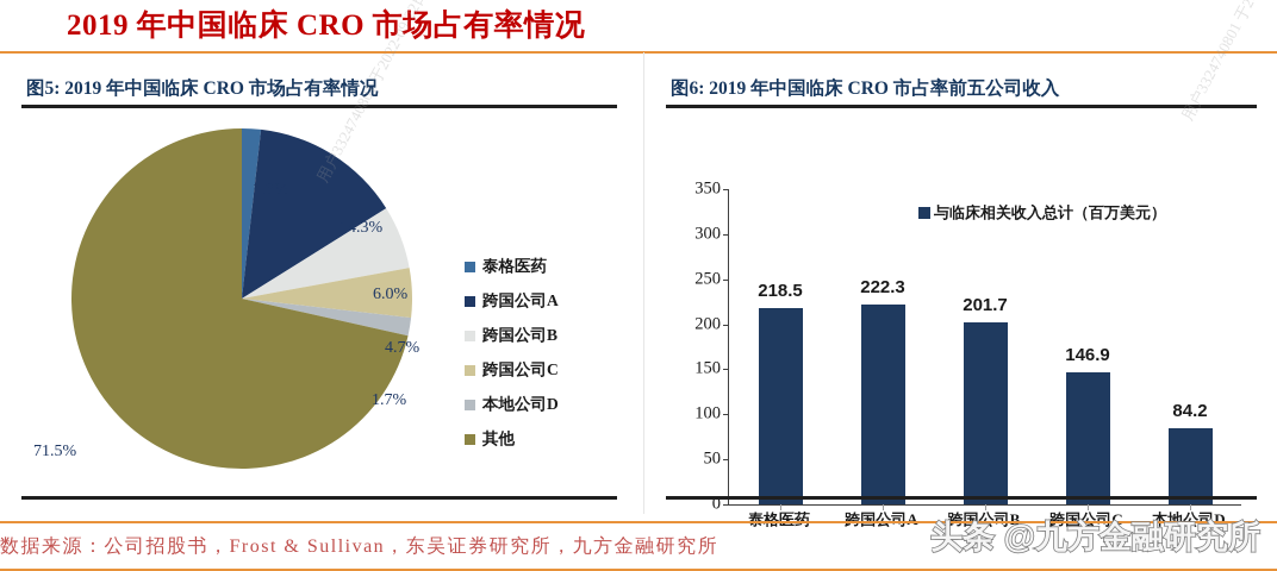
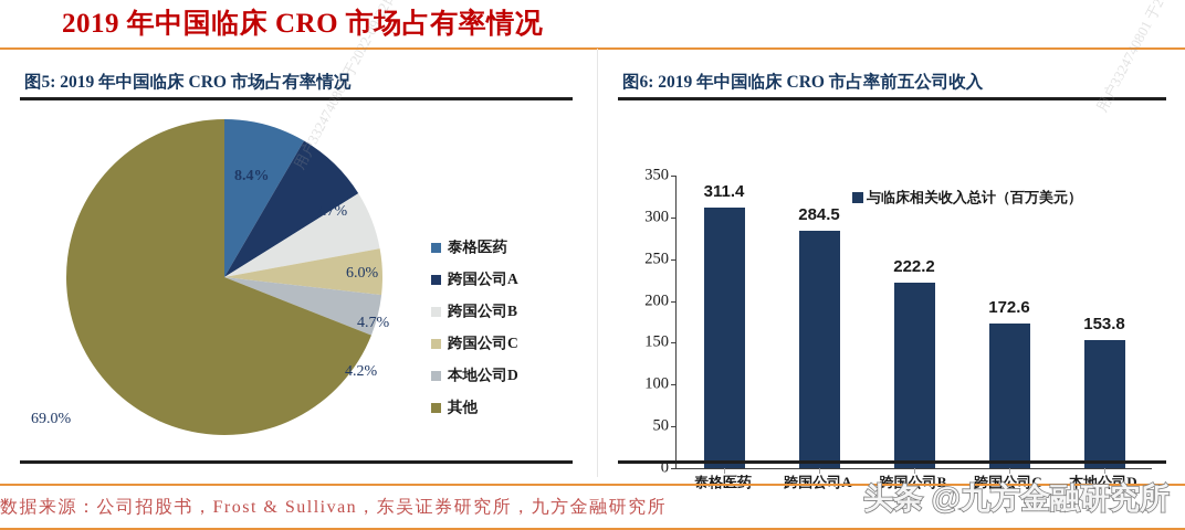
图5: 2019 年中国临床 CRO 市场占有率情况/泰格医药: 1.8% -> 8.4%
图5: 2019 年中国临床 CRO 市场占有率情况/跨国公司A: 14.3% -> 7.7%
图5: 2019 年中国临床 CRO 市场占有率情况/本地公司D: 1.7% -> 4.2%
图5: 2019 年中国临床 CRO 市场占有率情况/其他: 71.5% -> 69.0%
图6: 2019 年中国临床 CRO 市占率前五公司收入/泰格医药: 218.5 -> 311.4
图6: 2019 年中国临床 CRO 市占率前五公司收入/跨国公司A: 222.3 -> 284.5
图6: 2019 年中国临床 CRO 市占率前五公司收入/跨国公司B: 201.7 -> 222.2
图6: 2019 年中国临床 CRO 市占率前五公司收入/跨国公司C: 146.9 -> 172.6
图6: 2019 年中国临床 CRO 市占率前五公司收入/本地公司D: 84.2 -> 153.8
